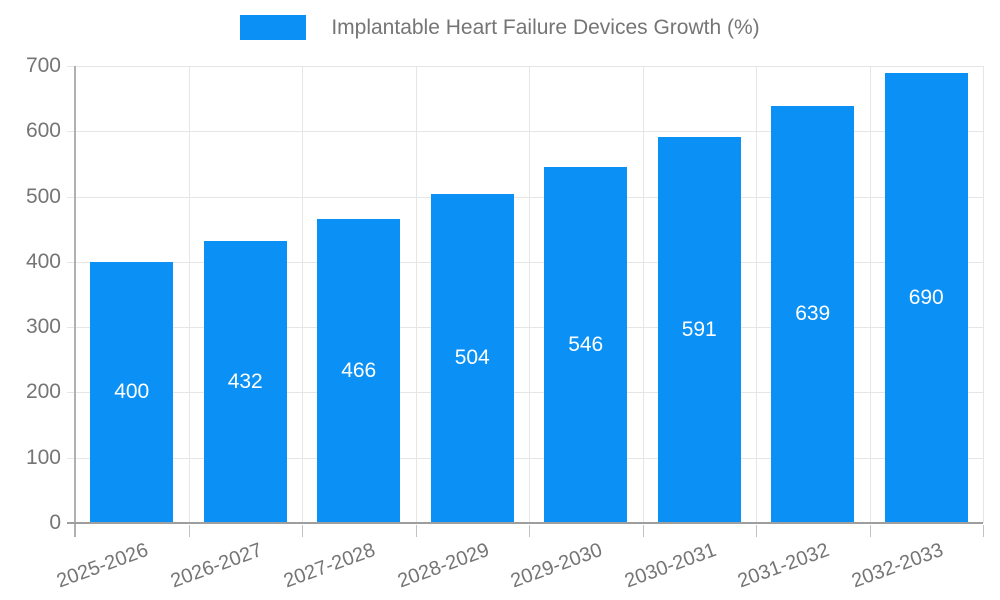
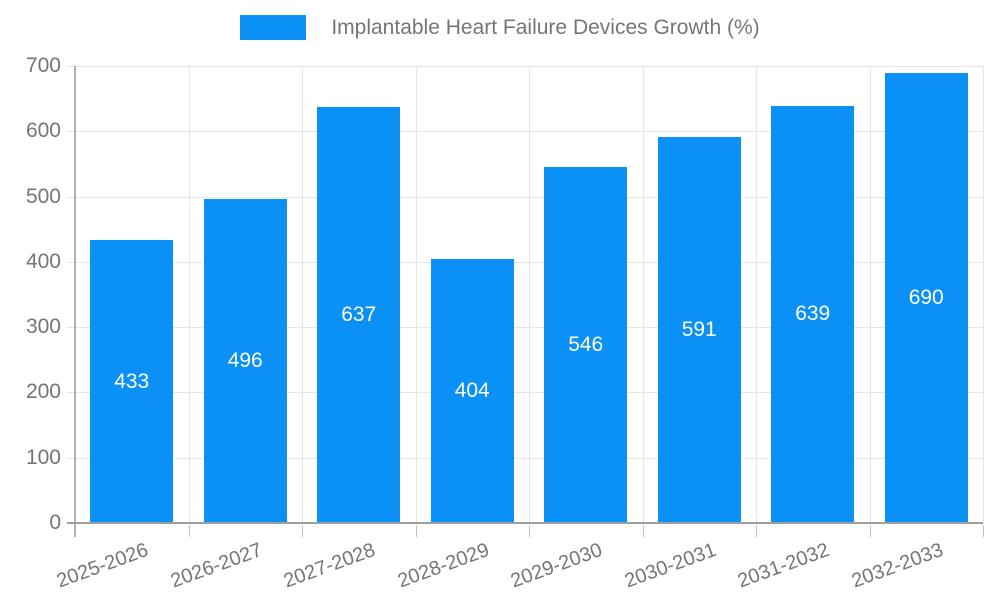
2025-2026: 400 -> 433
2026-2027: 432 -> 496
2027-2028: 466 -> 637
2028-2029: 504 -> 404
